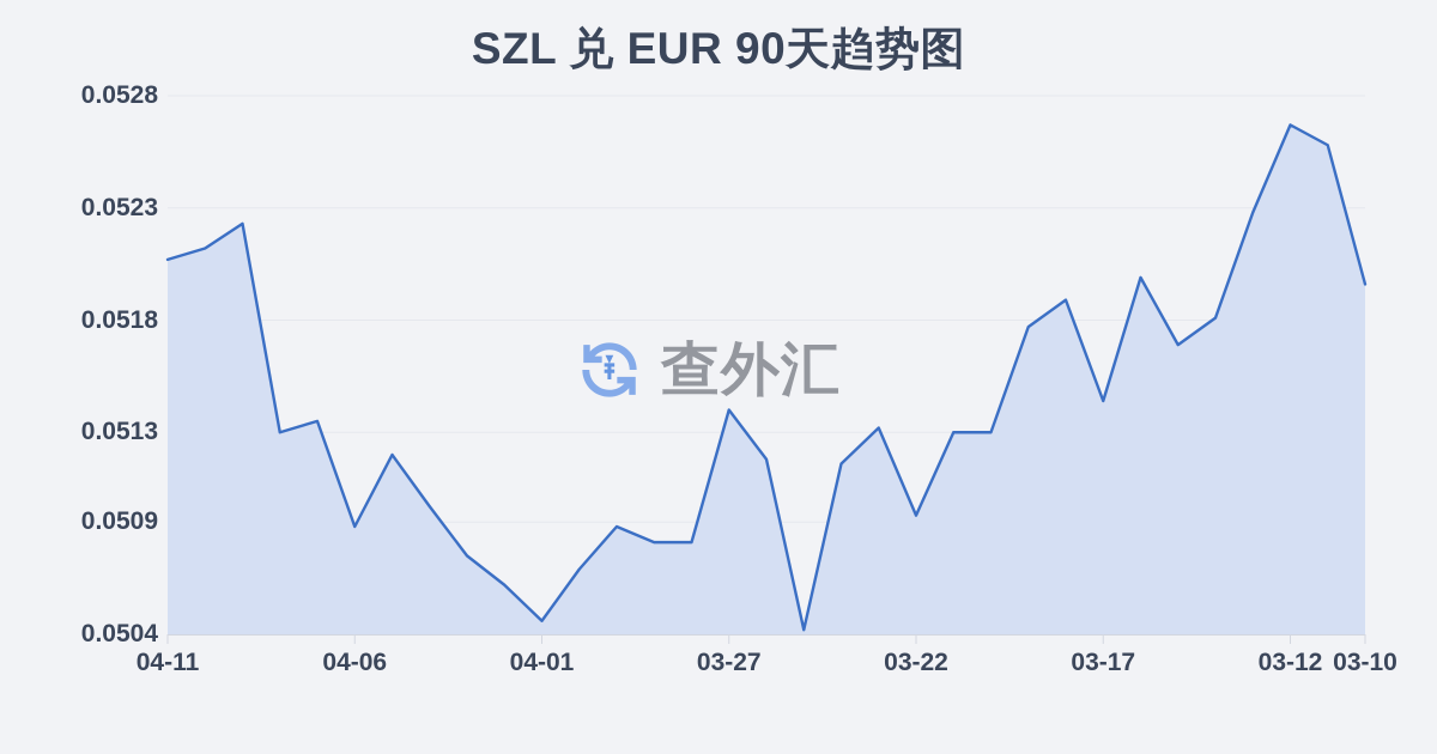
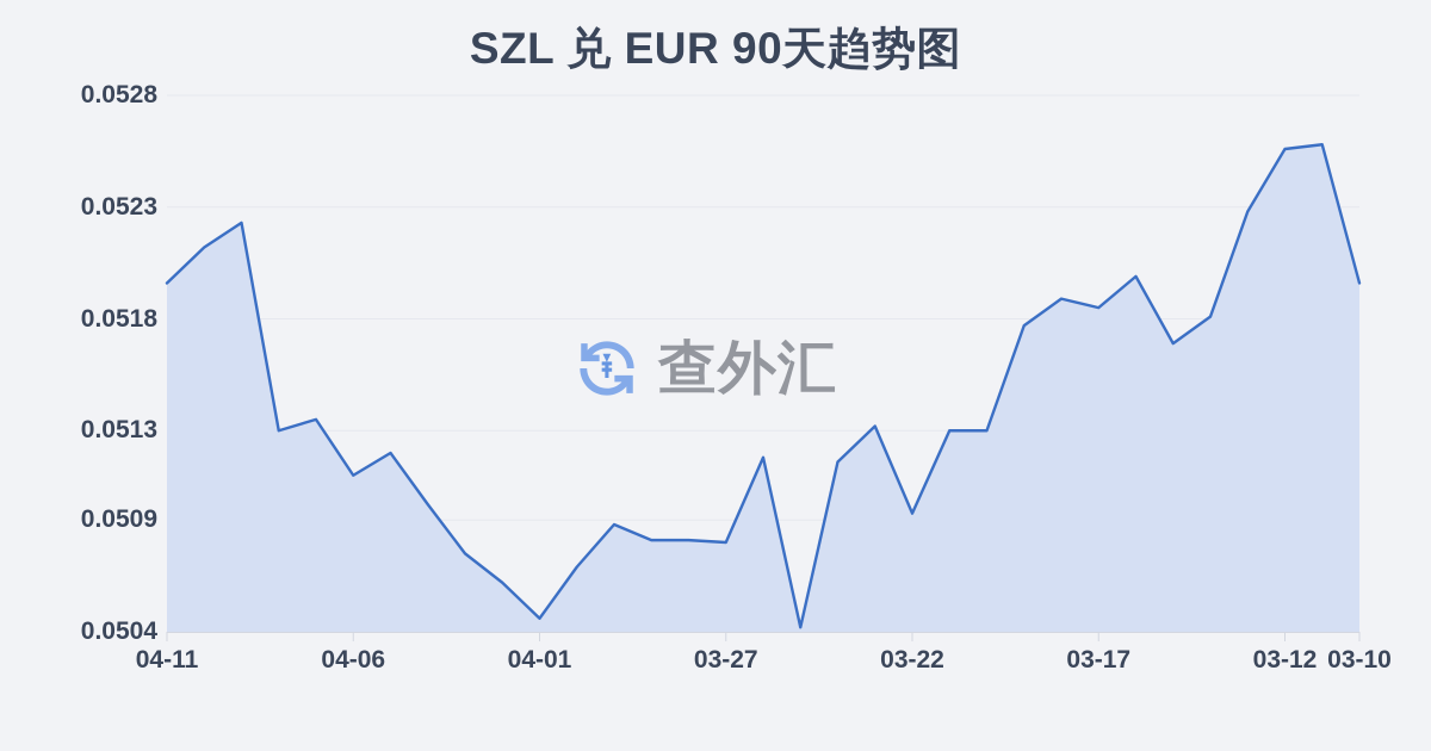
04-11: 0.05207 -> 0.05196
04-06: 0.05088 -> 0.05110
03-27: 0.05140 -> 0.05080
03-17: 0.05144 -> 0.05185
03-12: 0.05267 -> 0.05256
